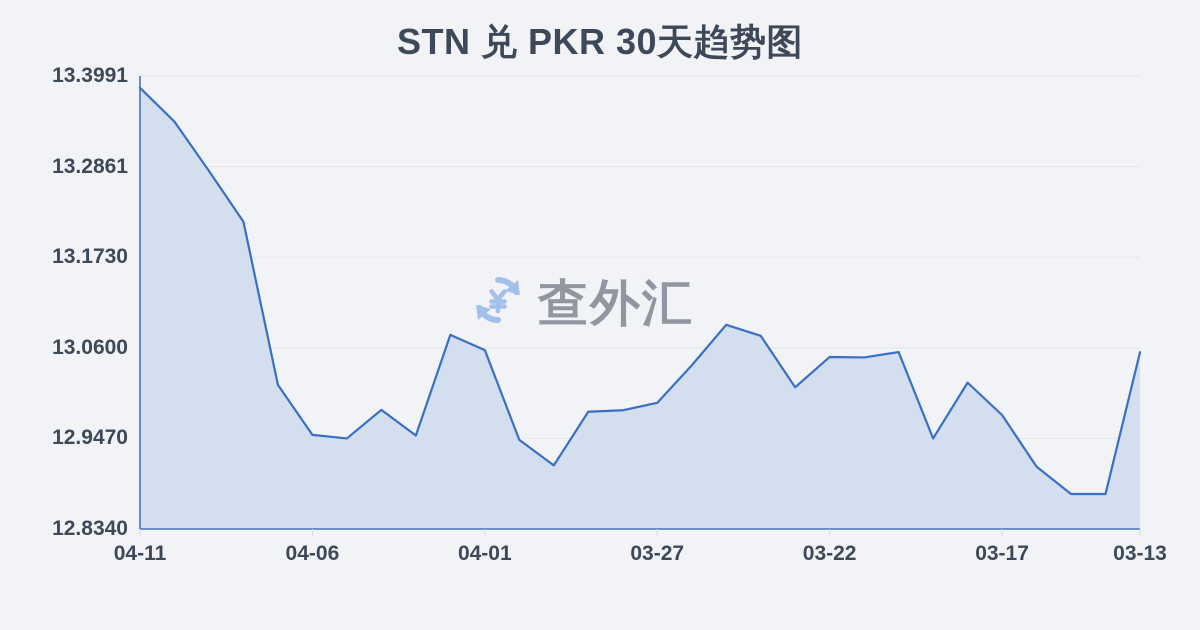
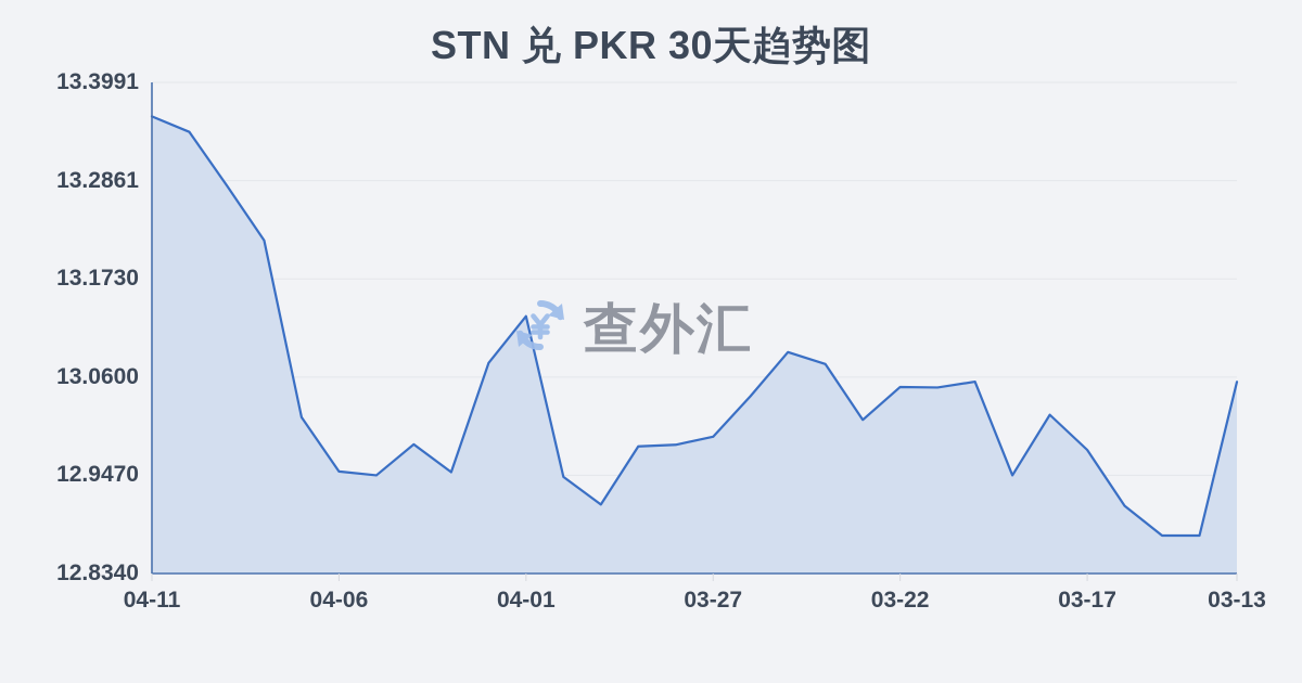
04-11: 13.38 -> 13.36
04-01: 13.06 -> 13.13
